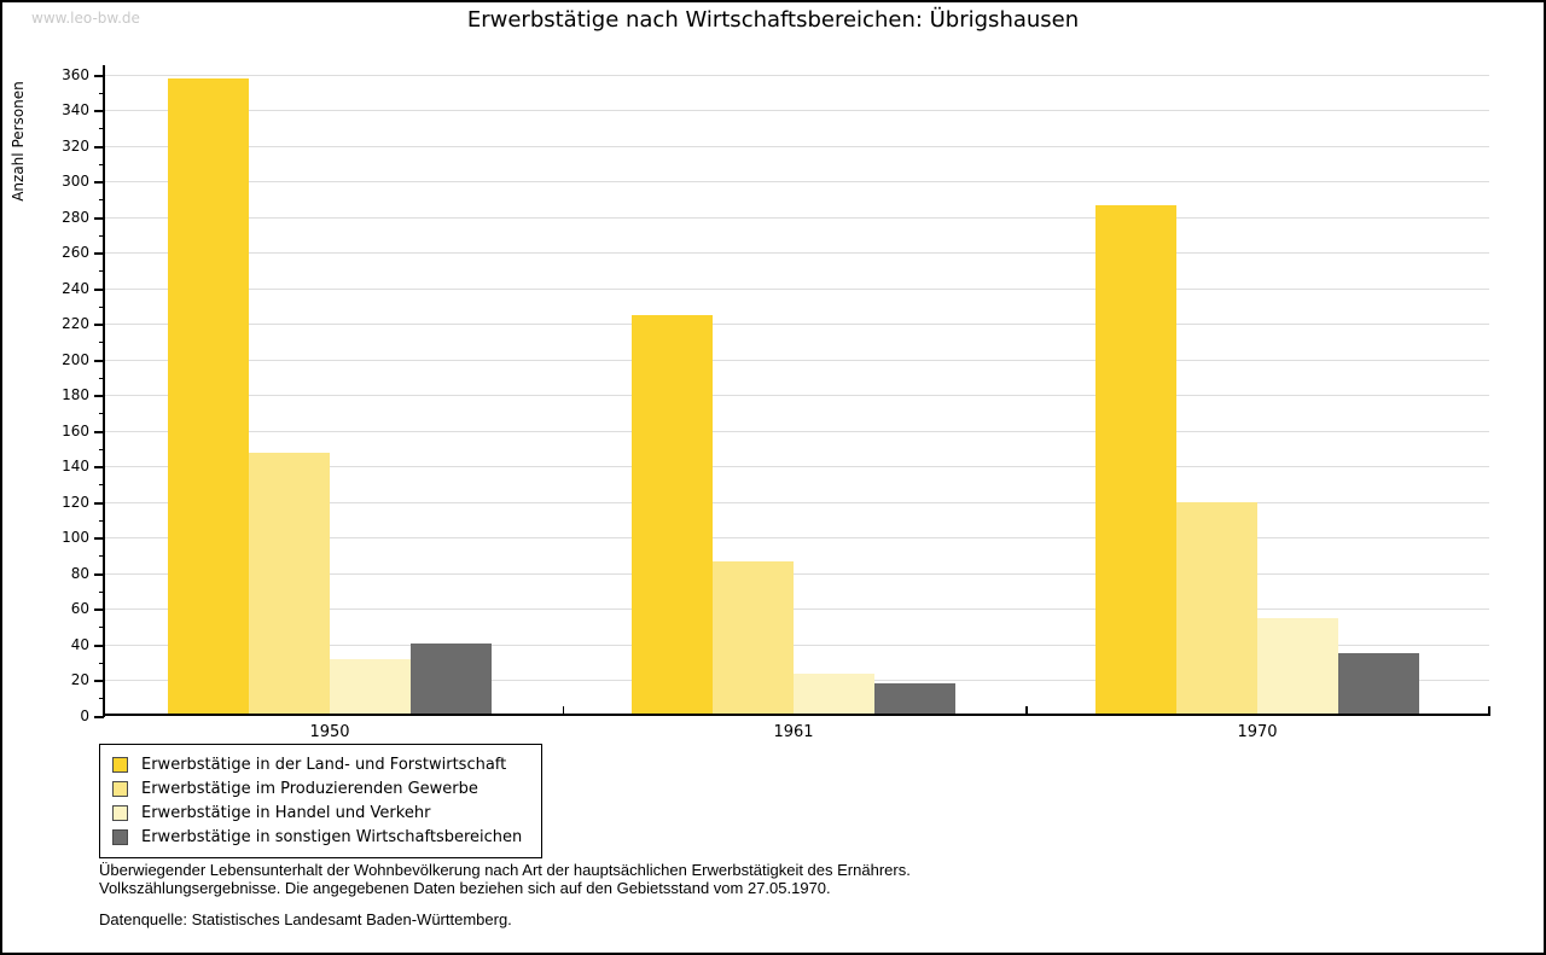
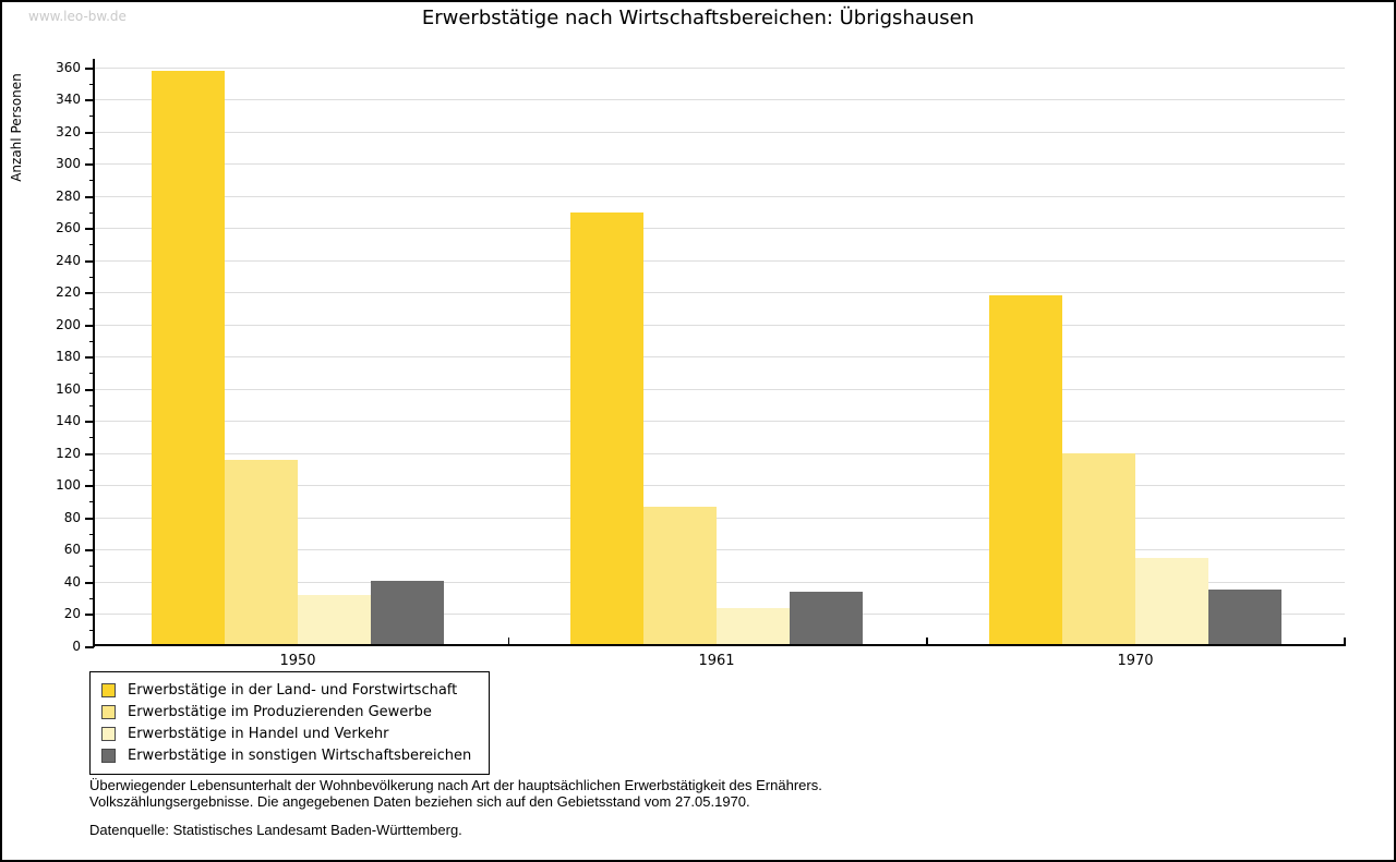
Erwerbstätige im Produzierenden Gewerbe/1950: 148 -> 116
Erwerbstätige in der Land- und Forstwirtschaft/1961: 225 -> 270
Erwerbstätige in sonstigen Wirtschaftsbereichen/1961: 18 -> 34
Erwerbstätige in der Land- und Forstwirtschaft/1970: 287 -> 218
